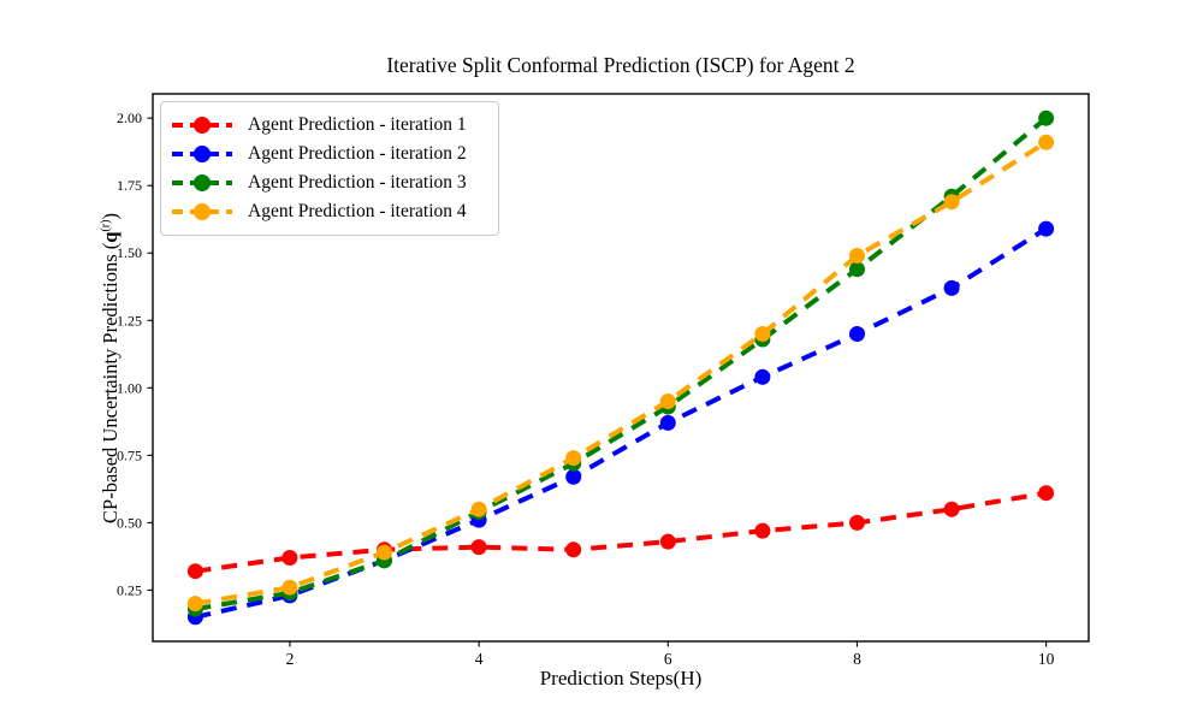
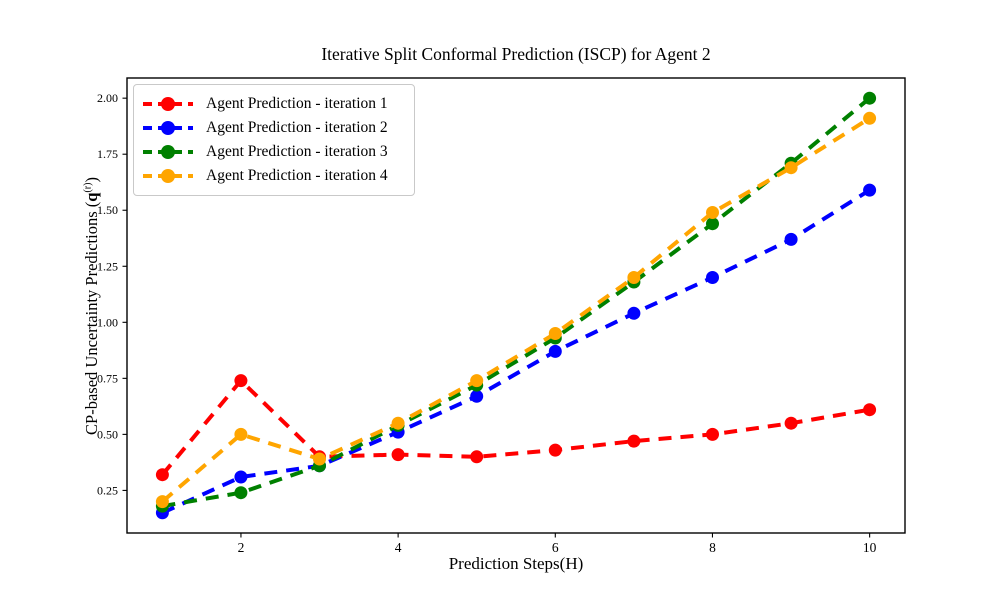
Agent Prediction - iteration 1/2: 0.37 -> 0.74
Agent Prediction - iteration 2/2: 0.23 -> 0.31
Agent Prediction - iteration 4/2: 0.26 -> 0.50
